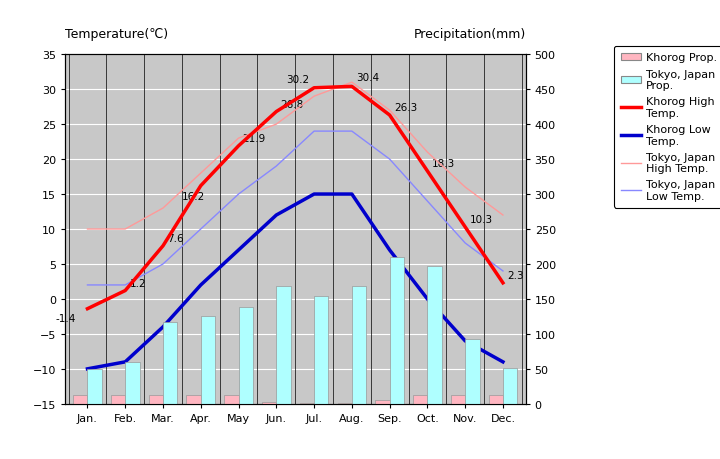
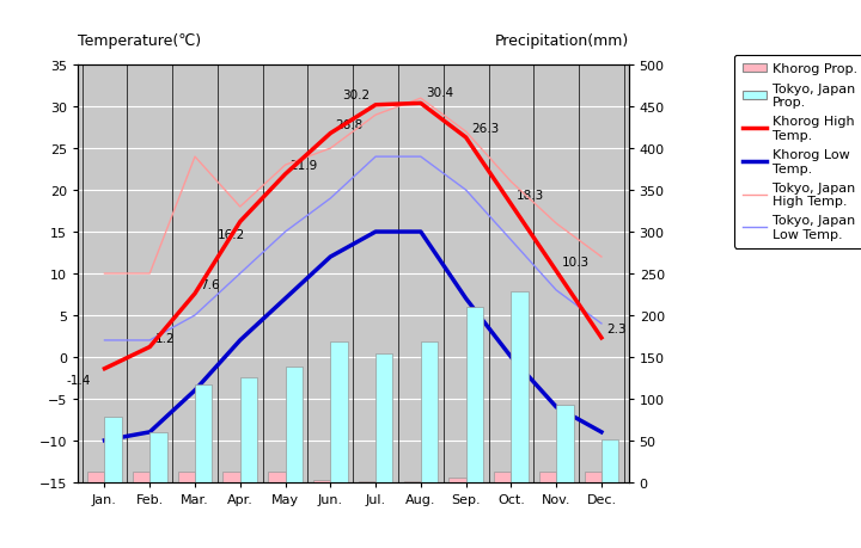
Tokyo, Japan Prop./Jan.: 50 -> 78
Tokyo, Japan High Temp./Mar.: 13 -> 24
Tokyo, Japan Prop./Oct.: 197 -> 228
